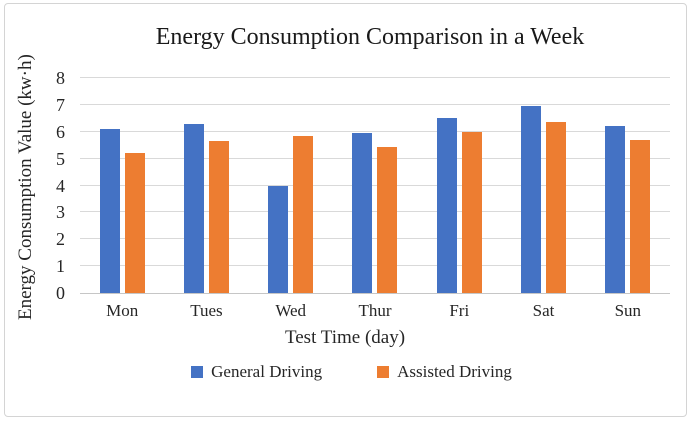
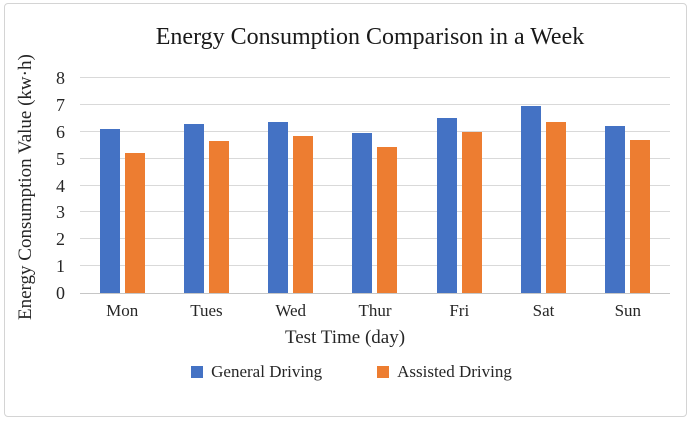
General Driving/Wed: 4.0 -> 6.3
